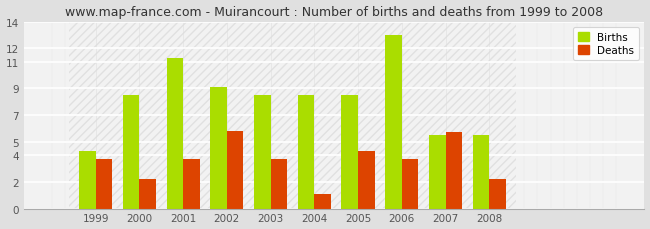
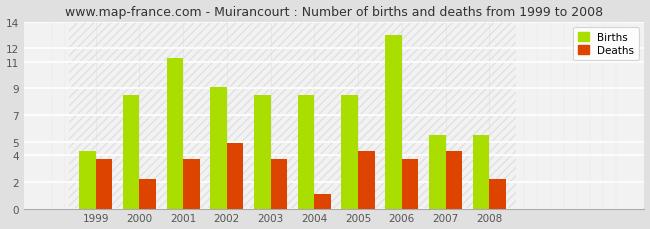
Deaths/2002: 5.8 -> 4.9
Deaths/2007: 5.7 -> 4.3
